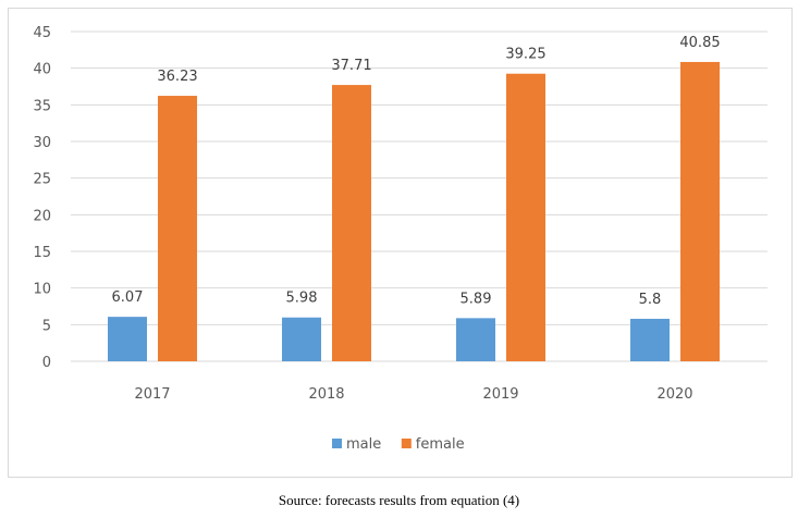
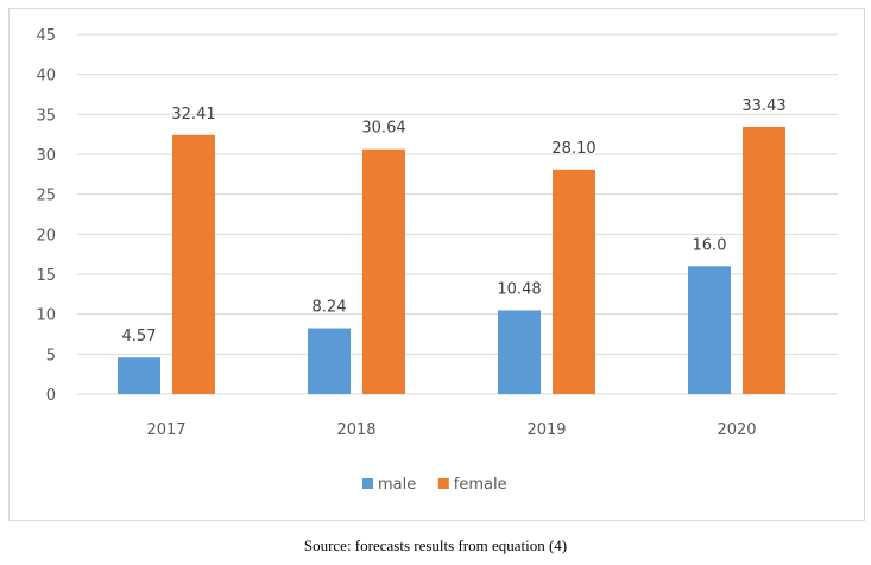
male/2017: 6.07 -> 4.57
female/2017: 36.23 -> 32.41
male/2018: 5.98 -> 8.24
female/2018: 37.71 -> 30.64
male/2019: 5.89 -> 10.48
female/2019: 39.25 -> 28.10
male/2020: 5.8 -> 16.0
female/2020: 40.85 -> 33.43
